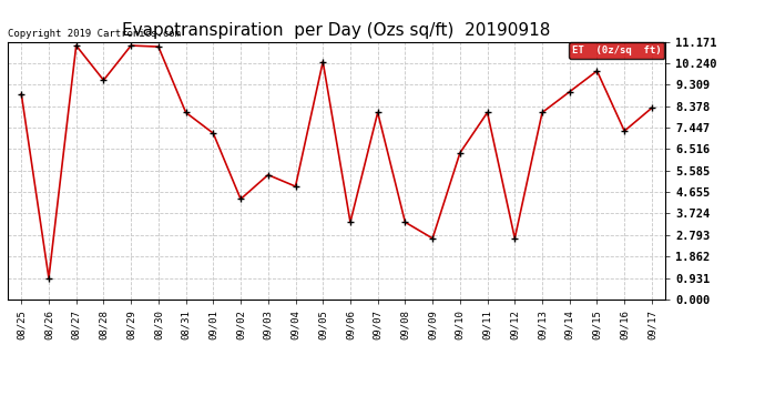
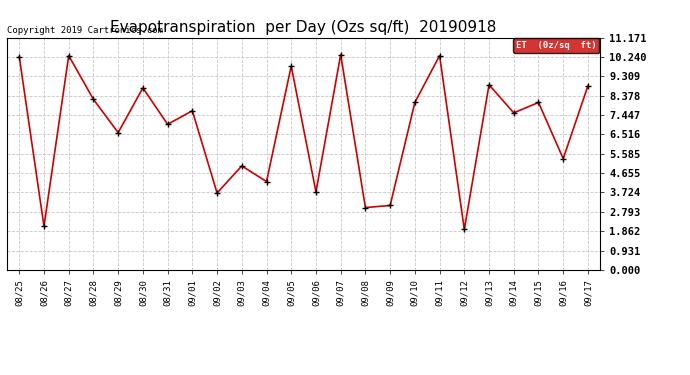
08/25: 8.90 -> 10.25
08/26: 0.93 -> 2.10
08/27: 11.00 -> 10.30
08/28: 9.50 -> 8.20
08/29: 11.00 -> 6.60
08/30: 10.95 -> 8.75
08/31: 8.10 -> 7.00
09/01: 7.20 -> 7.65
09/02: 4.35 -> 3.70
09/03: 5.40 -> 5.00
09/04: 4.90 -> 4.25
09/05: 10.30 -> 9.80
09/06: 3.35 -> 3.75
09/07: 8.10 -> 10.35
09/08: 3.35 -> 3.00
09/09: 2.65 -> 3.10
09/10: 6.35 -> 8.05
09/11: 8.10 -> 10.30
09/12: 2.65 -> 1.95
09/13: 8.10 -> 8.90
09/14: 9.00 -> 7.55
09/15: 9.90 -> 8.05
09/16: 7.30 -> 5.35
09/17: 8.30 -> 8.85
